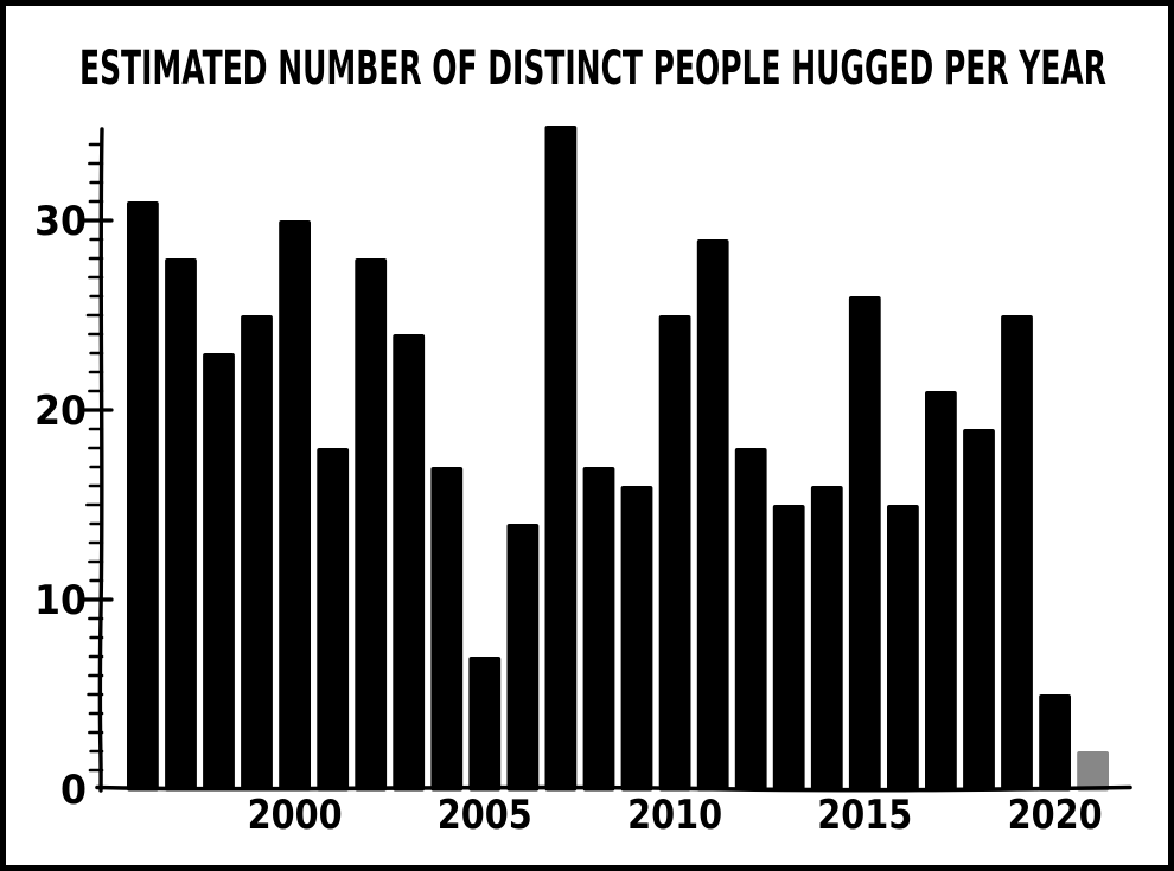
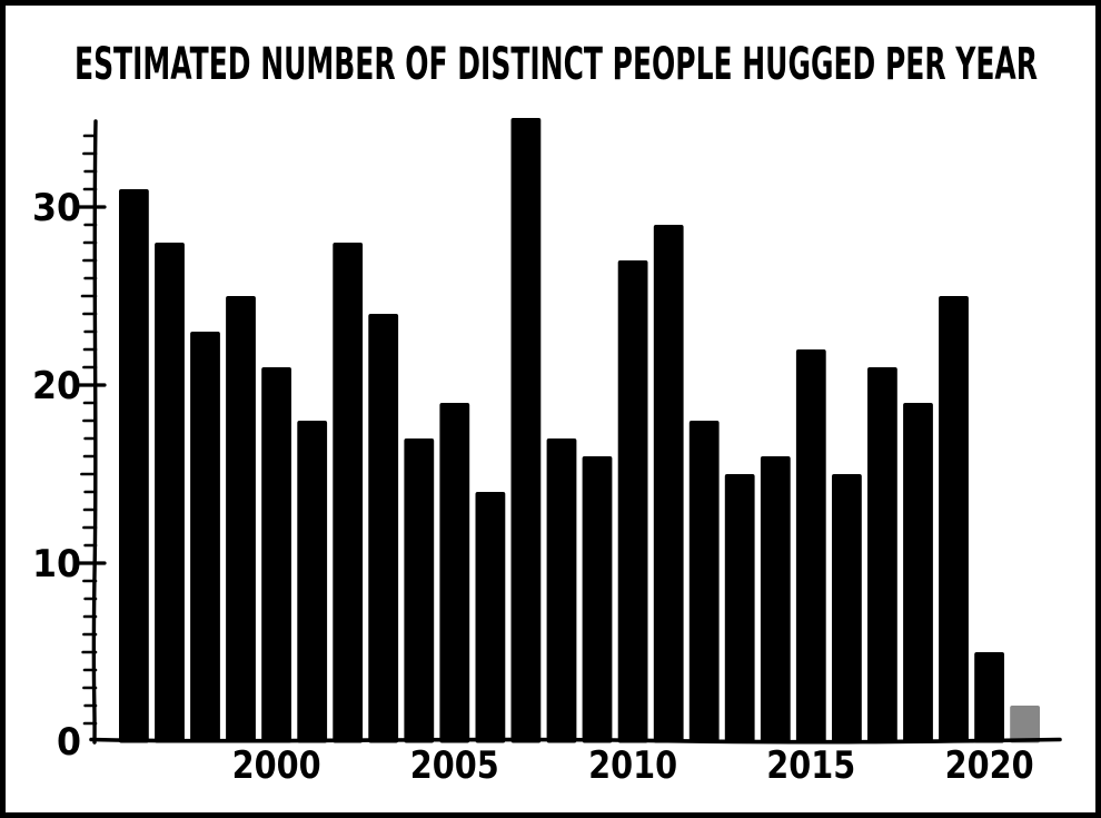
2000: 30 -> 21
2005: 7 -> 19
2010: 25 -> 27
2015: 26 -> 22
